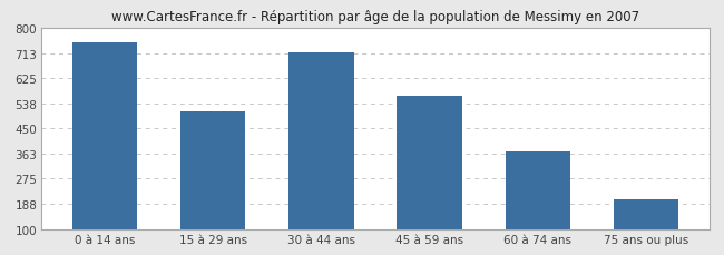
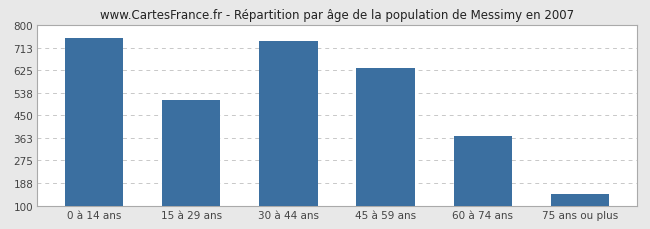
30 à 44 ans: 715 -> 740
45 à 59 ans: 565 -> 635
75 ans ou plus: 205 -> 145
